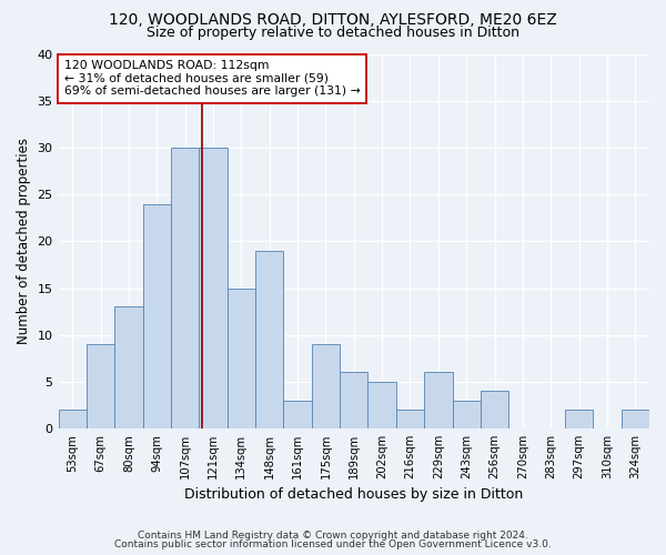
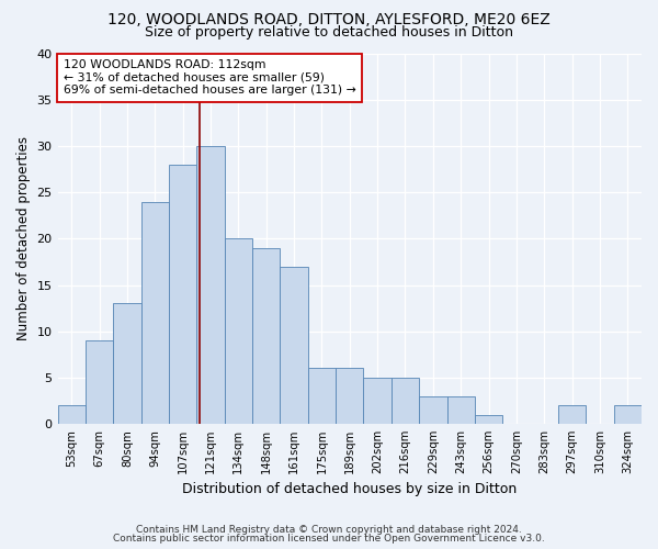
107sqm: 30 -> 28
134sqm: 15 -> 20
161sqm: 3 -> 17
175sqm: 9 -> 6
216sqm: 2 -> 5
229sqm: 6 -> 3
256sqm: 4 -> 1
